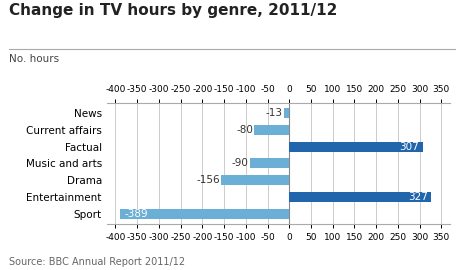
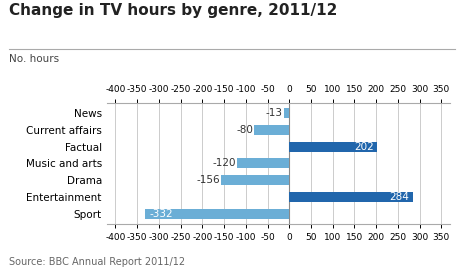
Factual: 307 -> 202
Music and arts: -90 -> -120
Entertainment: 327 -> 284
Sport: -389 -> -332
